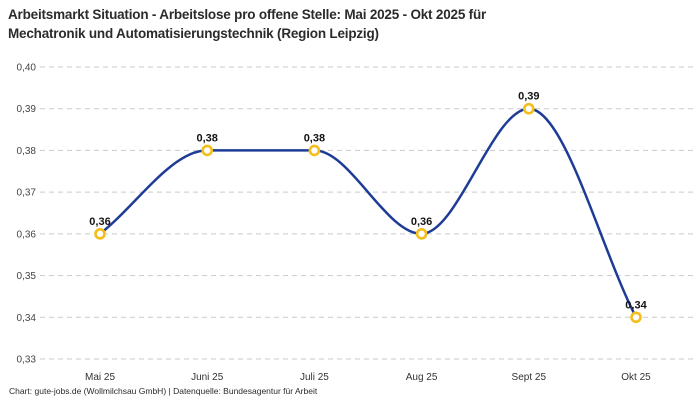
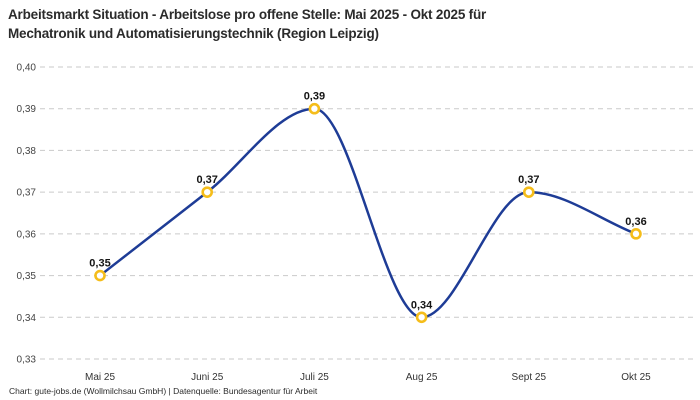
Mai 25: 0,36 -> 0,35
Juni 25: 0,38 -> 0,37
Juli 25: 0,38 -> 0,39
Aug 25: 0,36 -> 0,34
Sept 25: 0,39 -> 0,37
Okt 25: 0,34 -> 0,36
